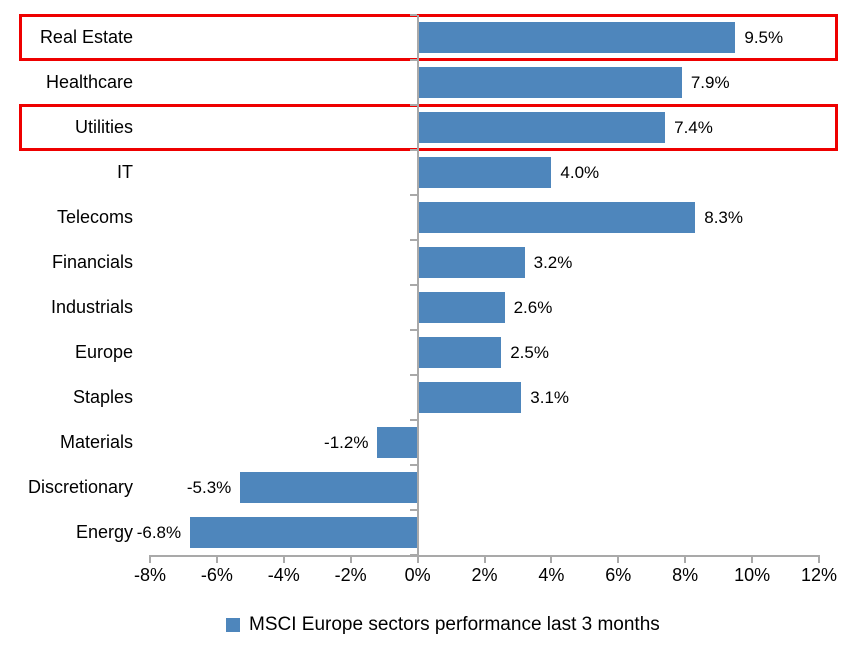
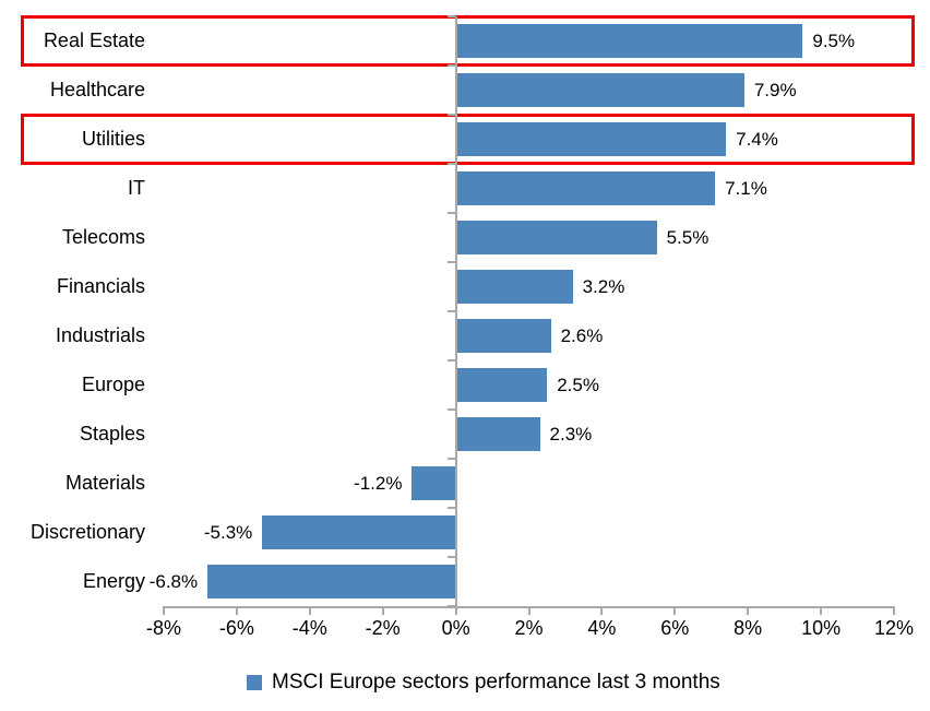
IT: 4.0% -> 7.1%
Telecoms: 8.3% -> 5.5%
Staples: 3.1% -> 2.3%
